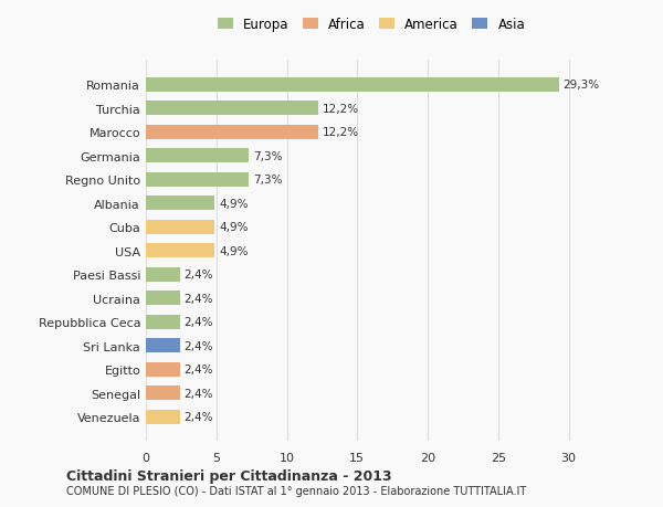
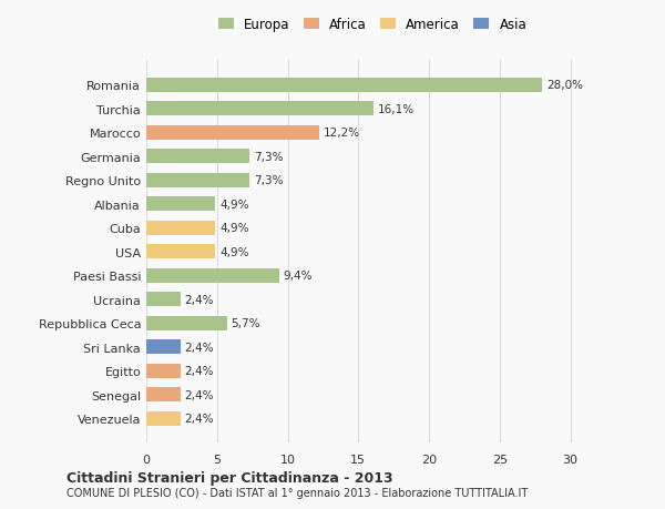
Romania: 29,3% -> 28,0%
Turchia: 12,2% -> 16,1%
Paesi Bassi: 2,4% -> 9,4%
Repubblica Ceca: 2,4% -> 5,7%
